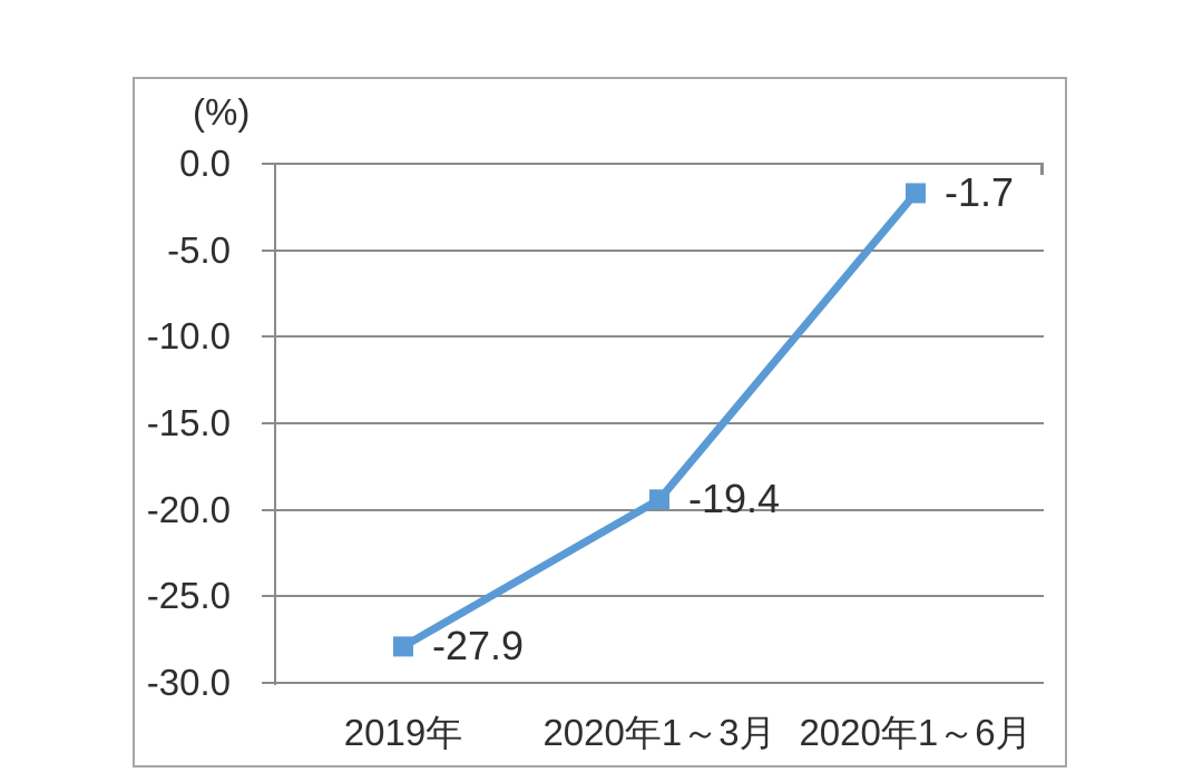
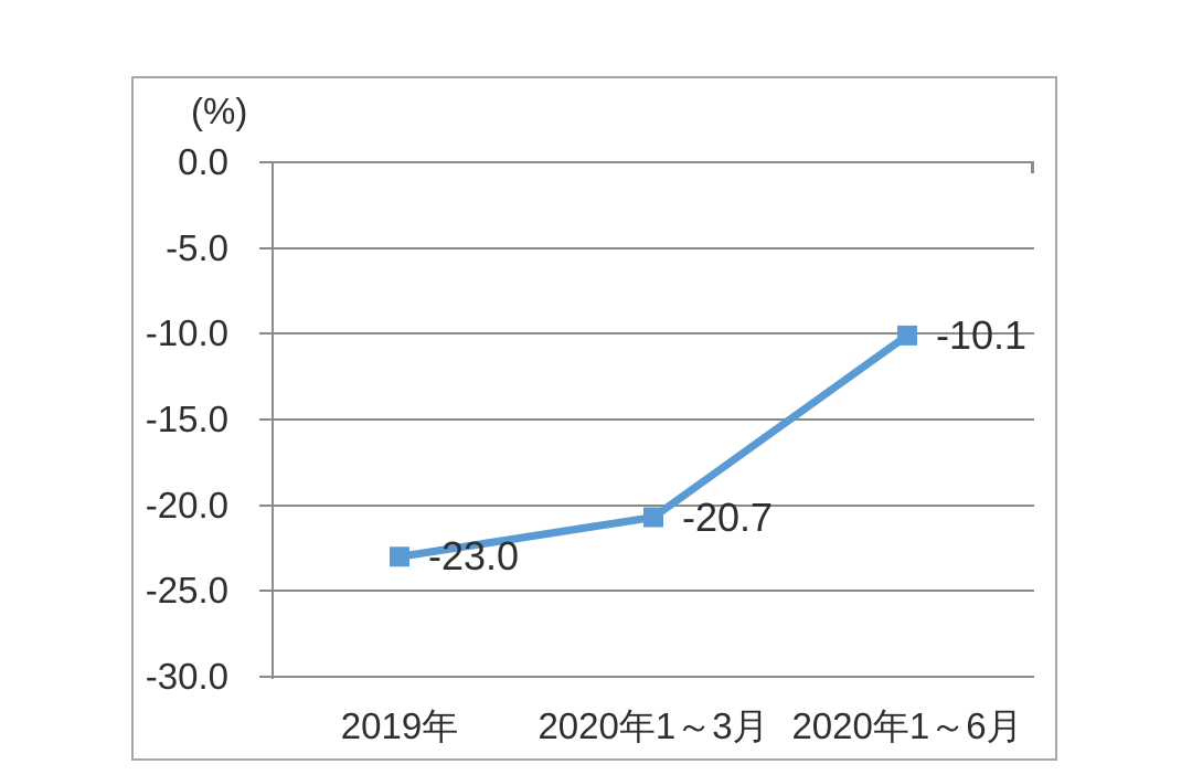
2019年: -27.9 -> -23.0
2020年1～3月: -19.4 -> -20.7
2020年1～6月: -1.7 -> -10.1
